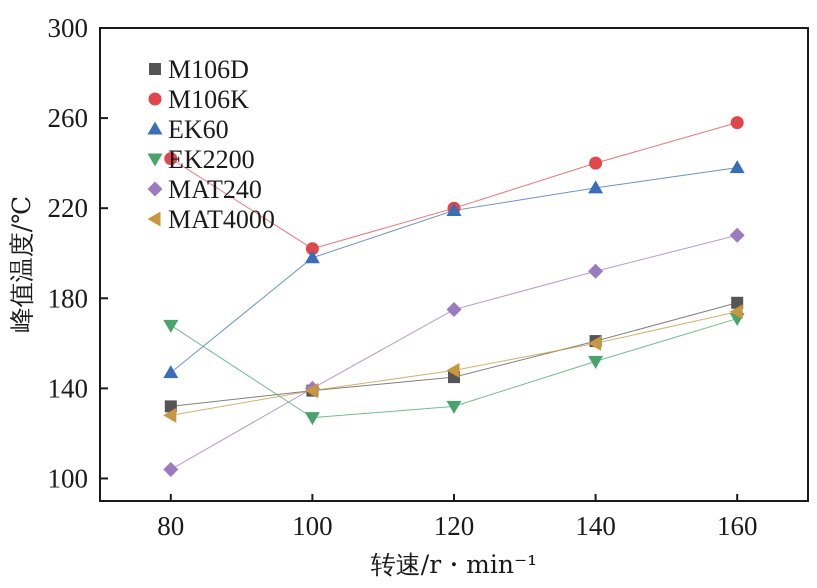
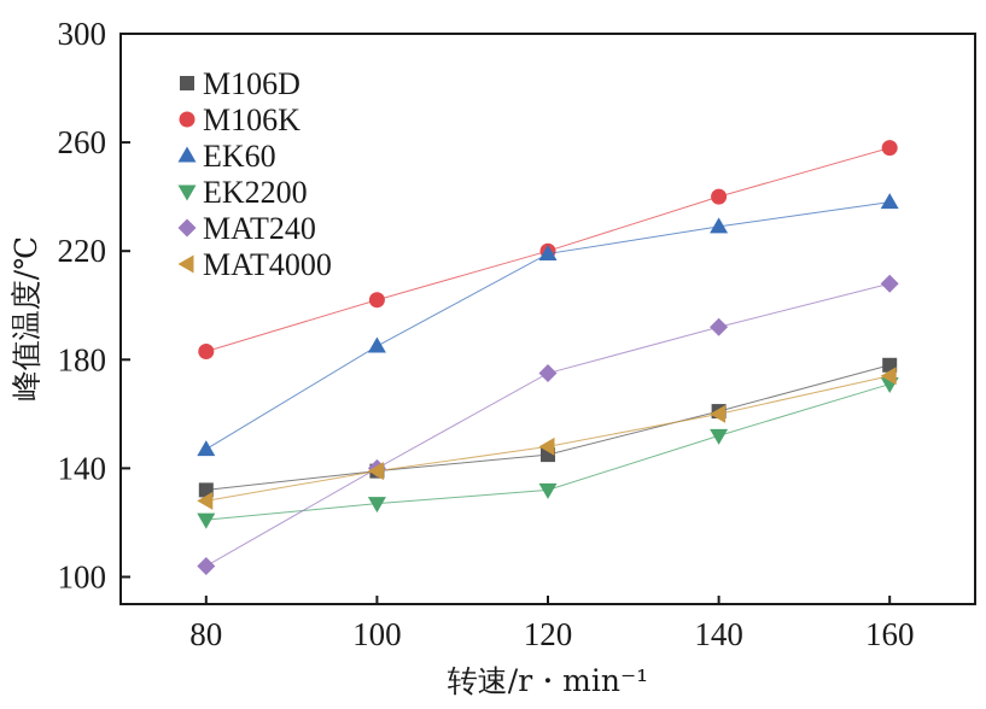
M106K/80: 242 -> 183
EK2200/80: 168 -> 121
EK60/100: 198 -> 185
